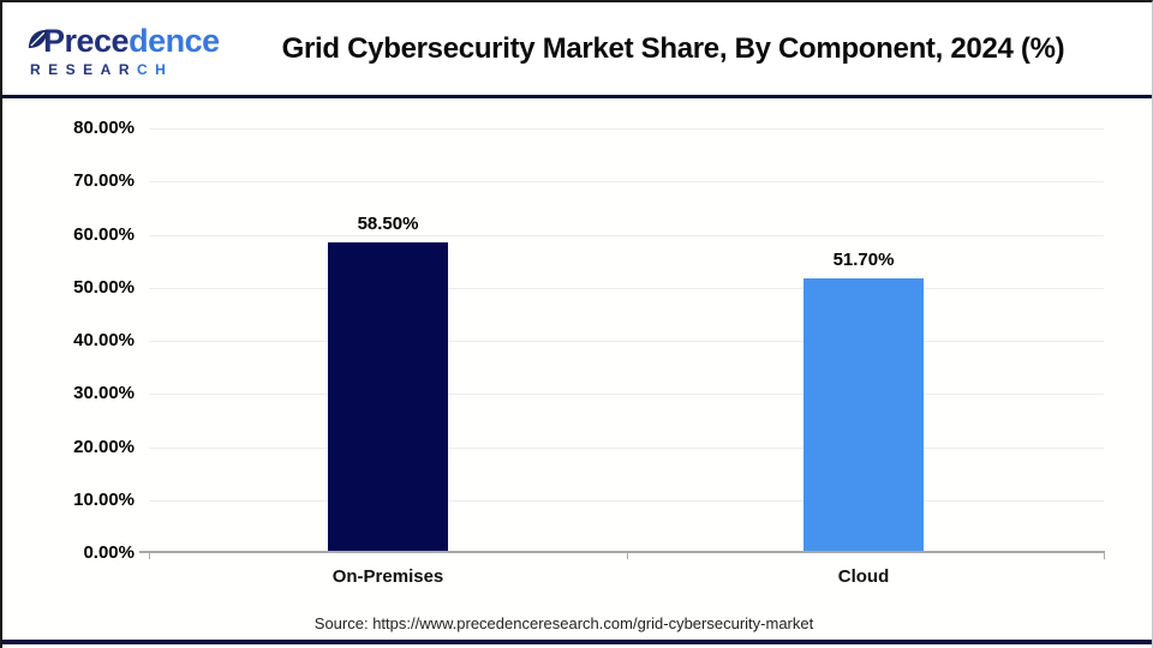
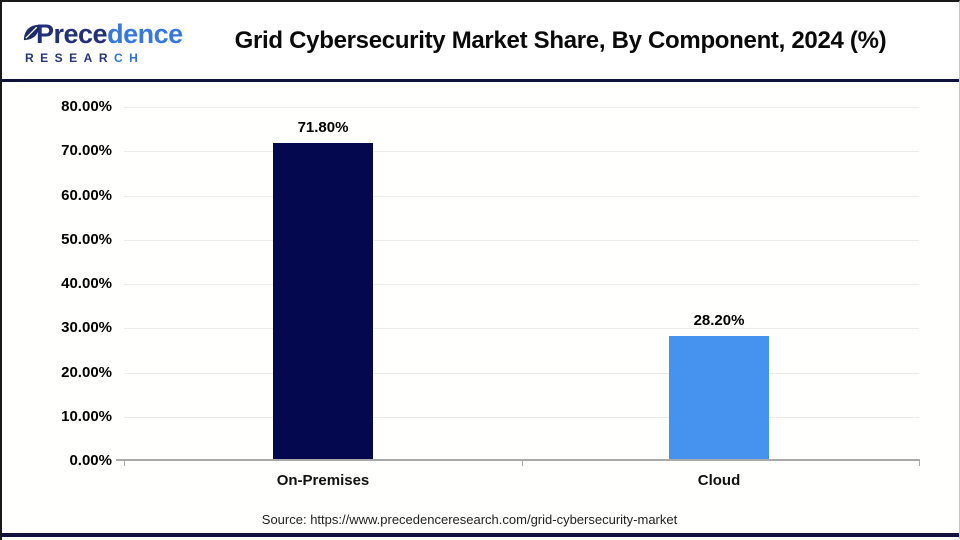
On-Premises: 58.50% -> 71.80%
Cloud: 51.70% -> 28.20%
